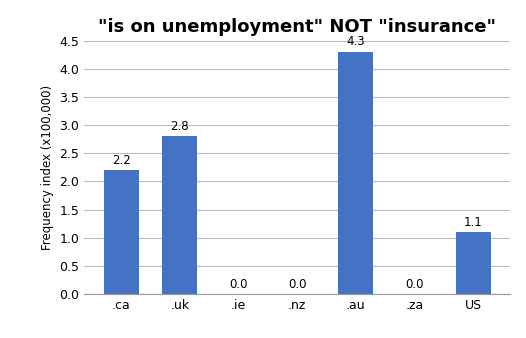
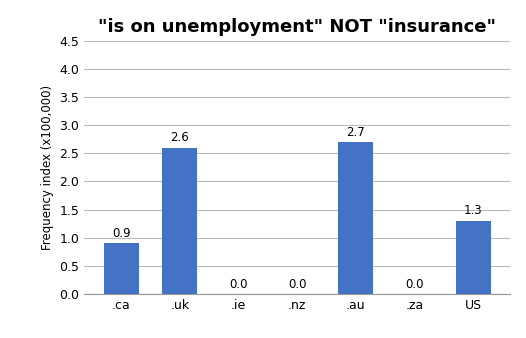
.ca: 2.2 -> 0.9
.uk: 2.8 -> 2.6
.au: 4.3 -> 2.7
US: 1.1 -> 1.3
